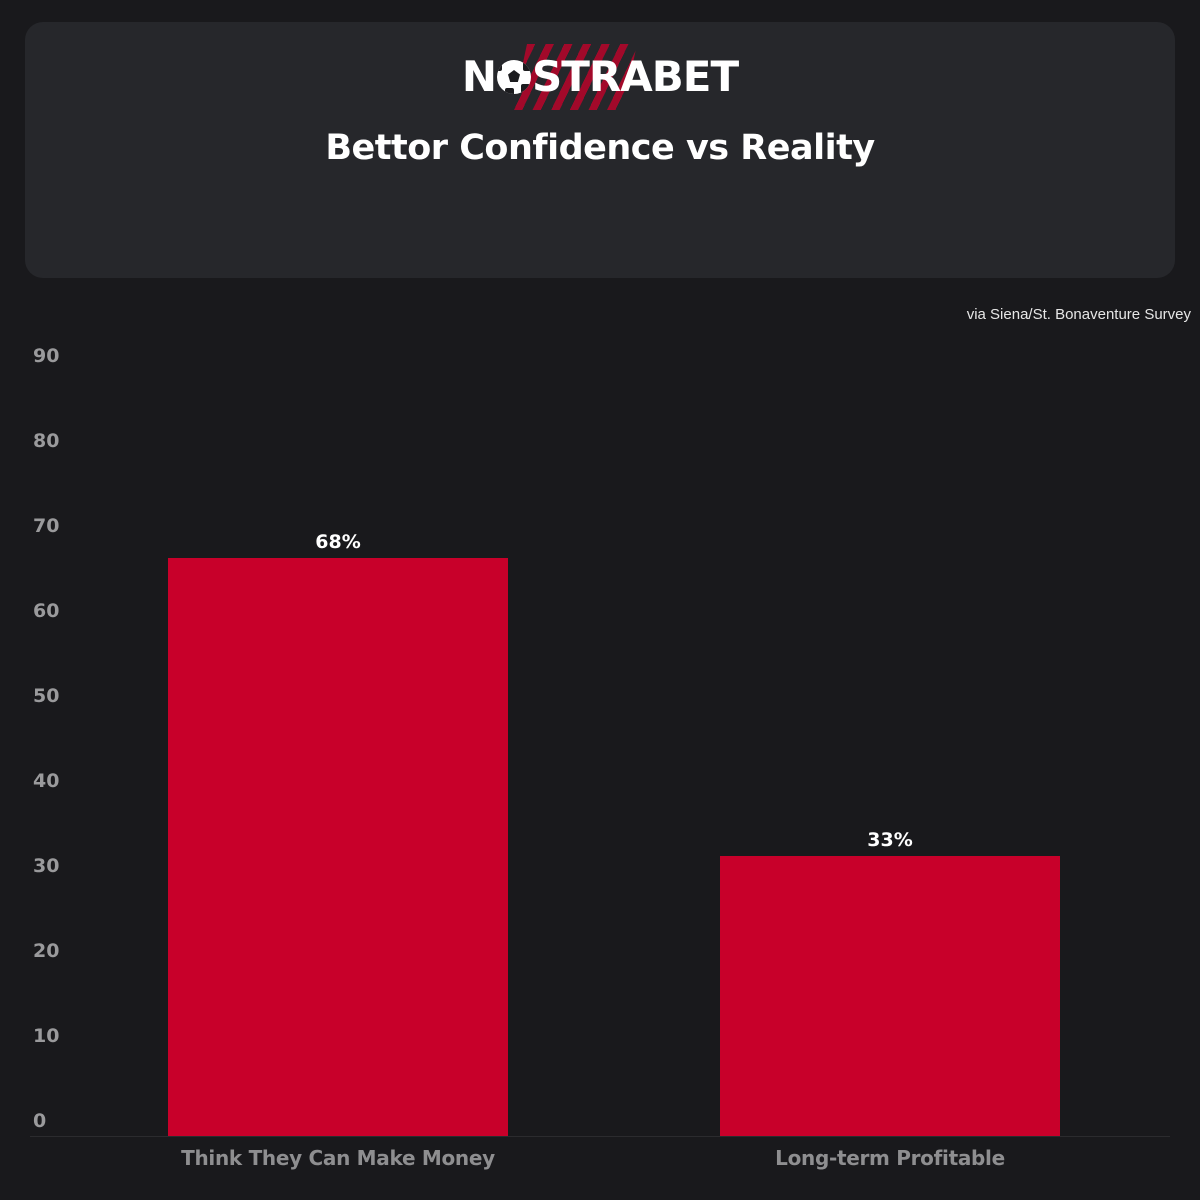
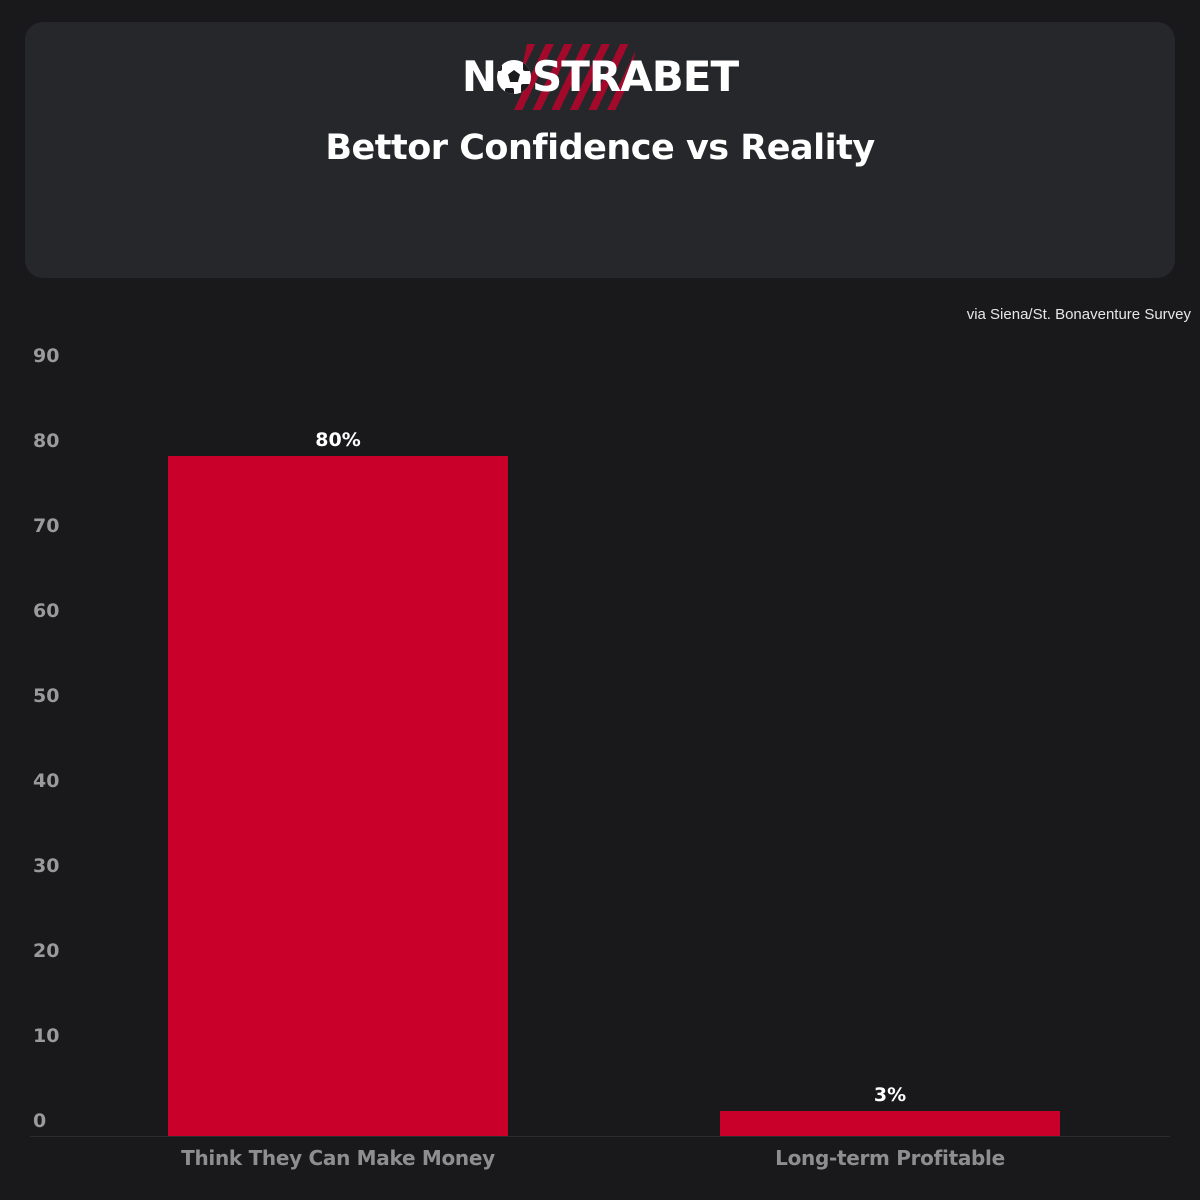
Think They Can Make Money: 68% -> 80%
Long-term Profitable: 33% -> 3%
